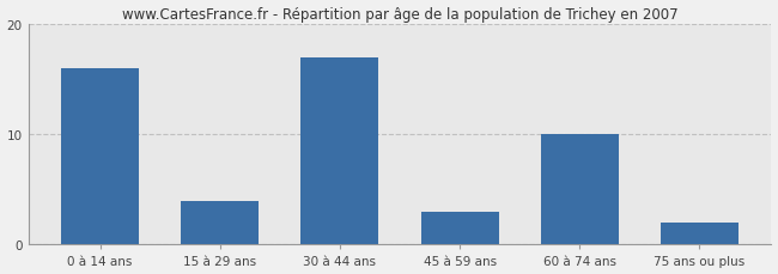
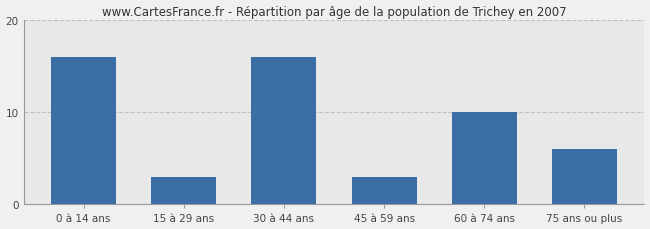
15 à 29 ans: 4 -> 3
30 à 44 ans: 17 -> 16
75 ans ou plus: 2 -> 6
